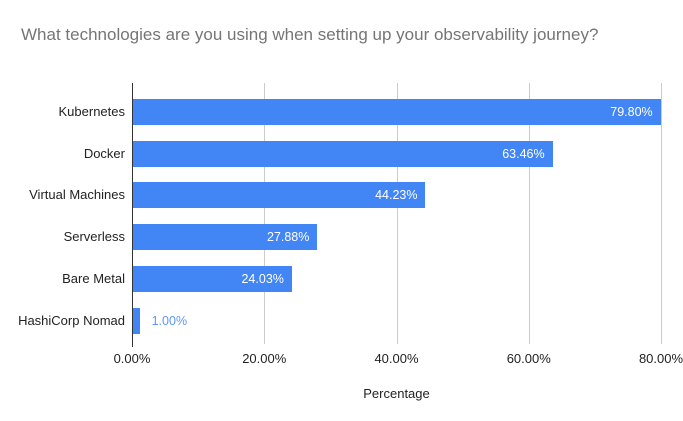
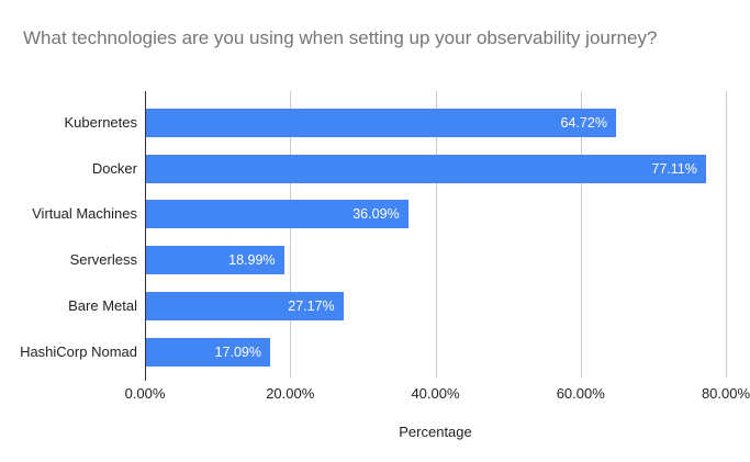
Kubernetes: 79.80% -> 64.72%
Docker: 63.46% -> 77.11%
Virtual Machines: 44.23% -> 36.09%
Serverless: 27.88% -> 18.99%
Bare Metal: 24.03% -> 27.17%
HashiCorp Nomad: 1.00% -> 17.09%
